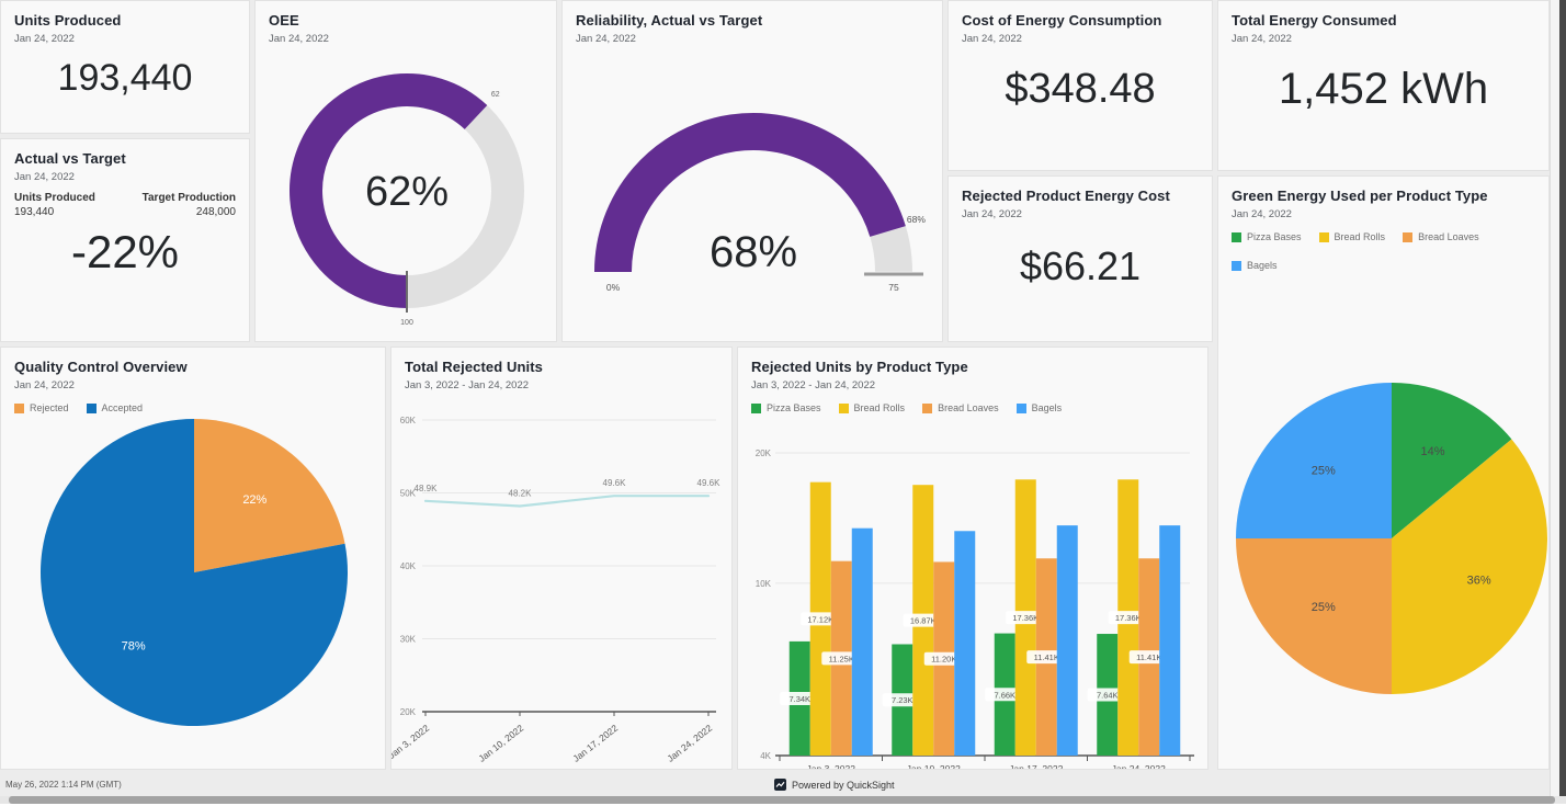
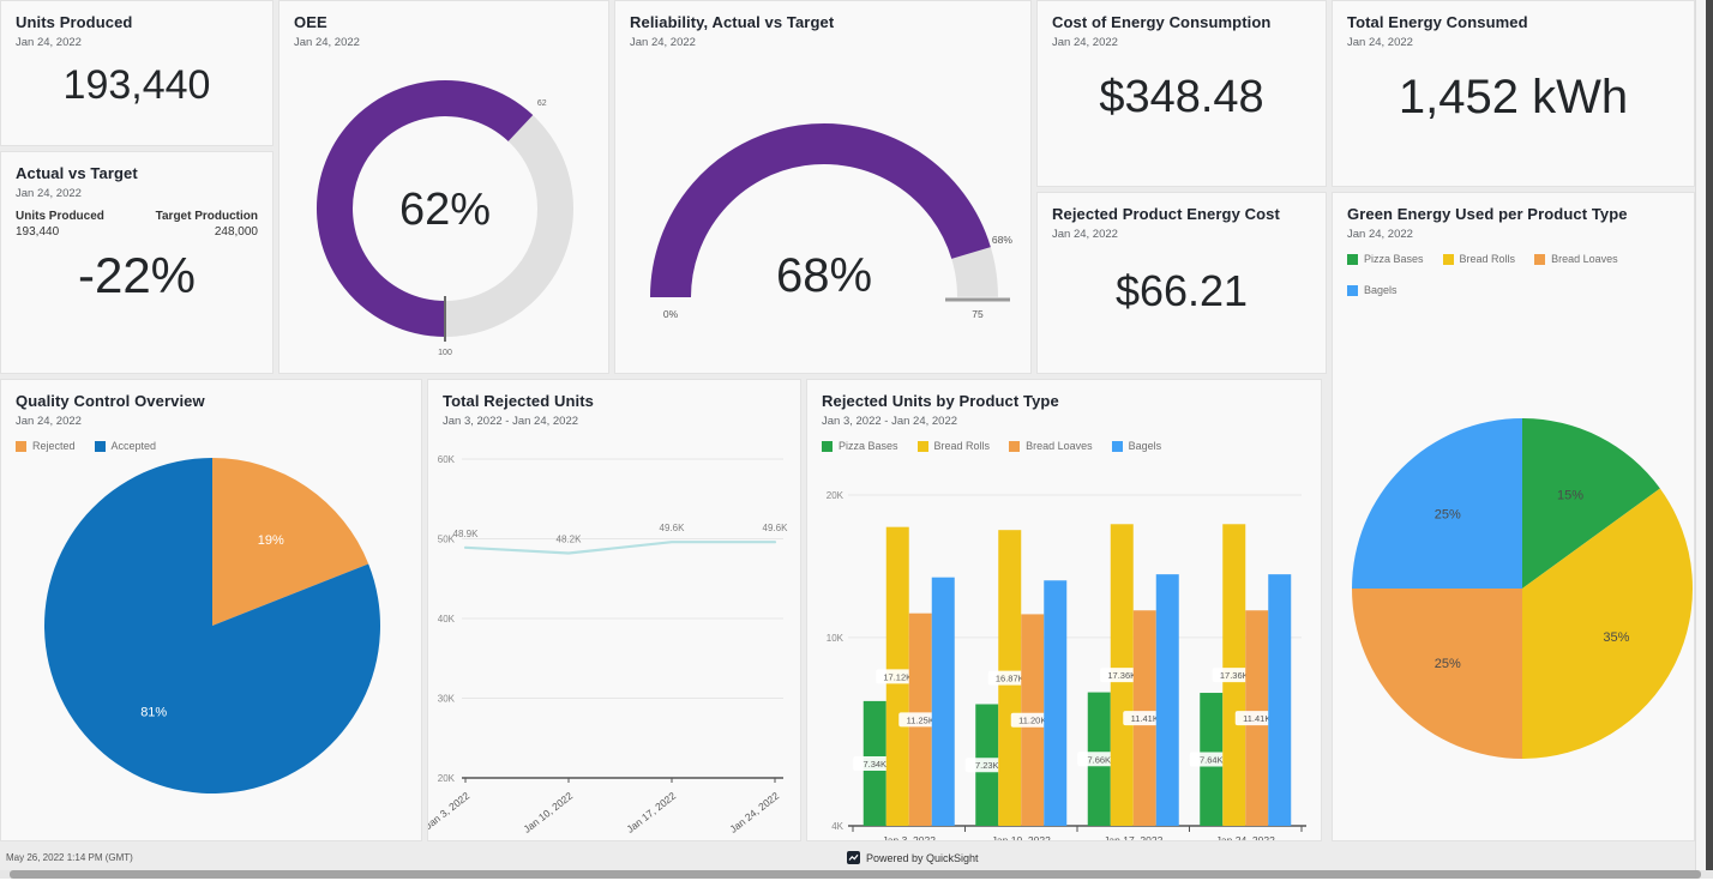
Quality Control Overview/Rejected: 22% -> 19%
Quality Control Overview/Accepted: 78% -> 81%
Green Energy Used per Product Type/Pizza Bases: 14% -> 15%
Green Energy Used per Product Type/Bread Rolls: 36% -> 35%
